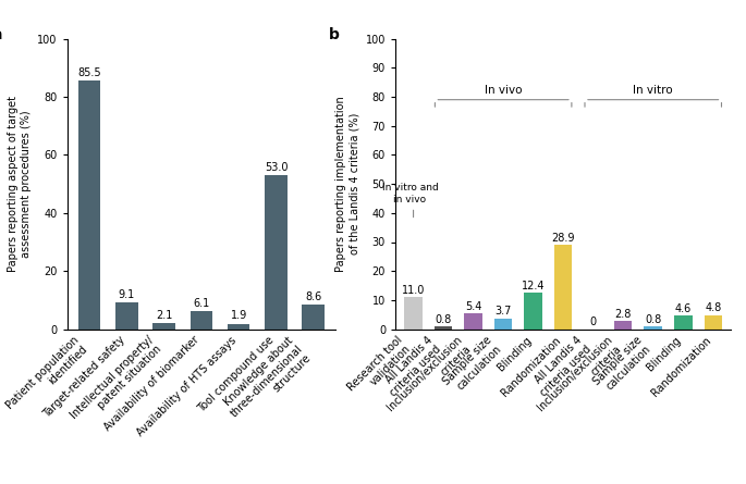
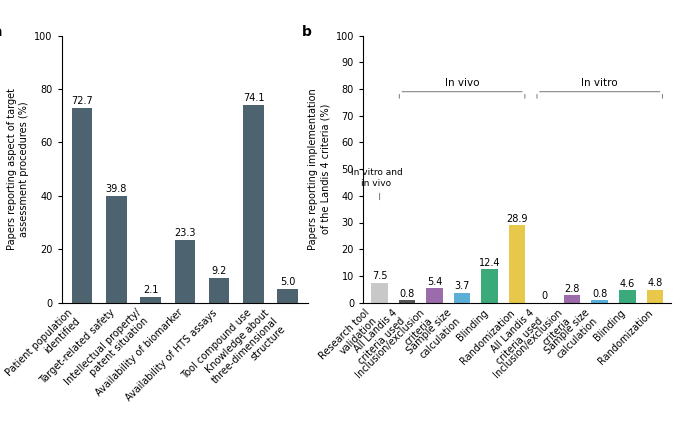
Patient population identified: 85.5 -> 72.7
Target-related safety: 9.1 -> 39.8
Availability of biomarker: 6.1 -> 23.3
Availability of HTS assays: 1.9 -> 9.2
Tool compound use: 53.0 -> 74.1
Knowledge about three-dimensional structure: 8.6 -> 5.0
Research tool validation: 11.0 -> 7.5
